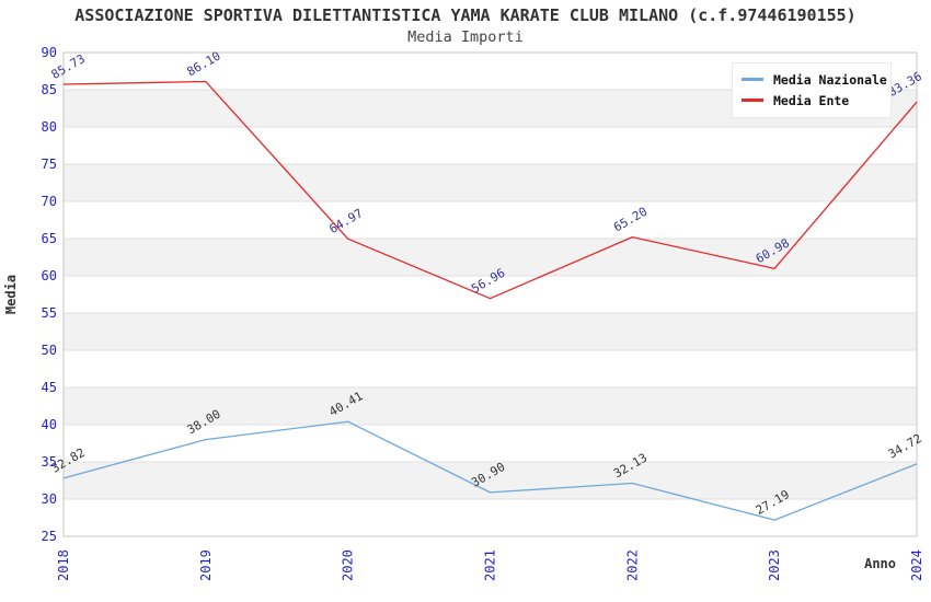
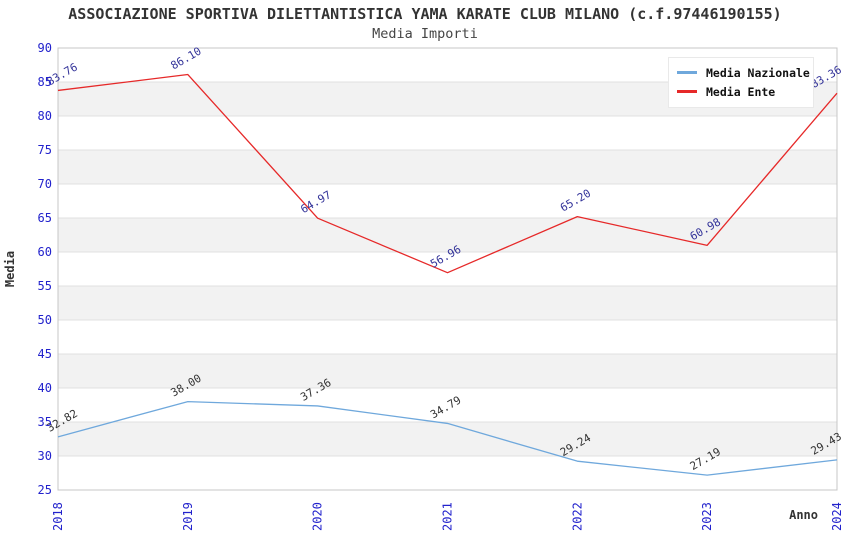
Media Ente/2018: 85.73 -> 83.76
Media Nazionale/2020: 40.41 -> 37.36
Media Nazionale/2021: 30.90 -> 34.79
Media Nazionale/2022: 32.13 -> 29.24
Media Nazionale/2024: 34.72 -> 29.43
